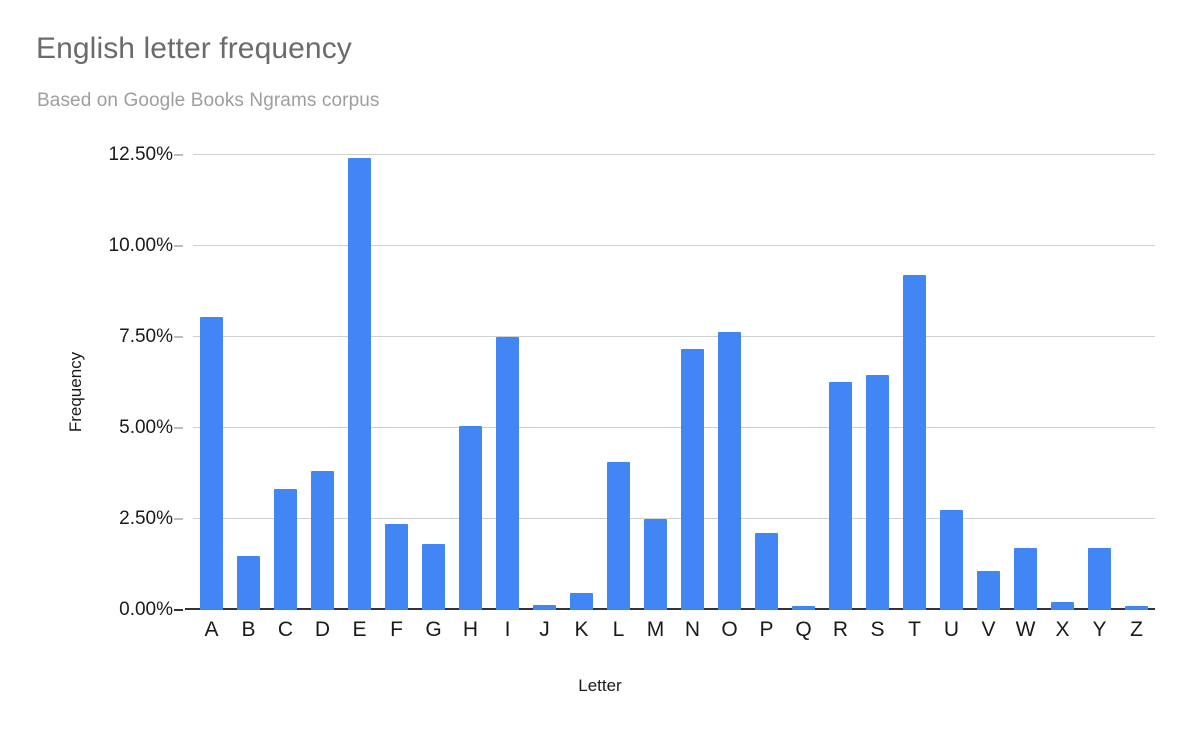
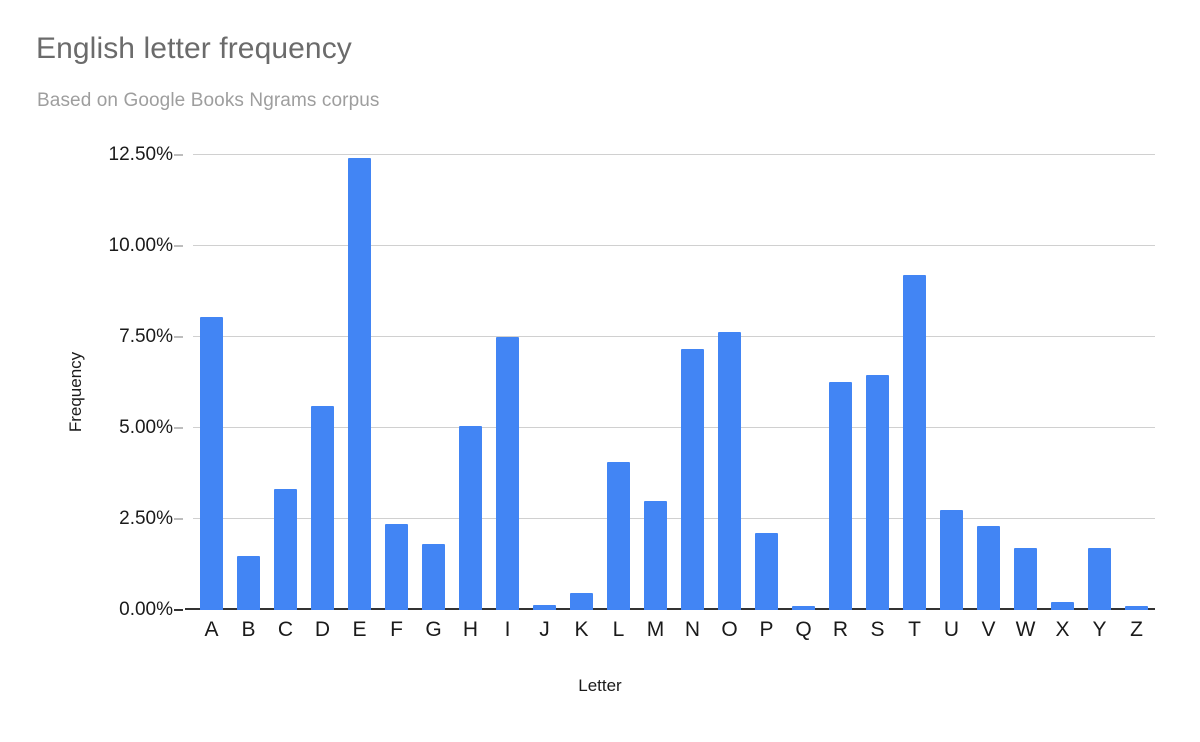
D: 3.8% -> 5.6%
M: 2.5% -> 3.0%
V: 1.1% -> 2.3%
